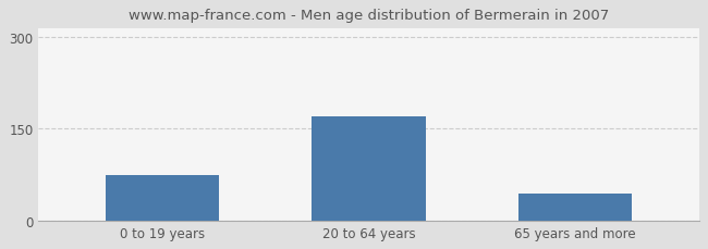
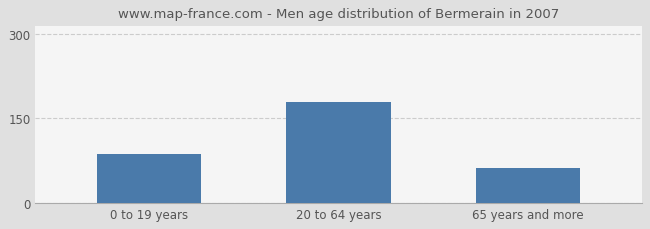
0 to 19 years: 75 -> 86
20 to 64 years: 170 -> 180
65 years and more: 45 -> 62
